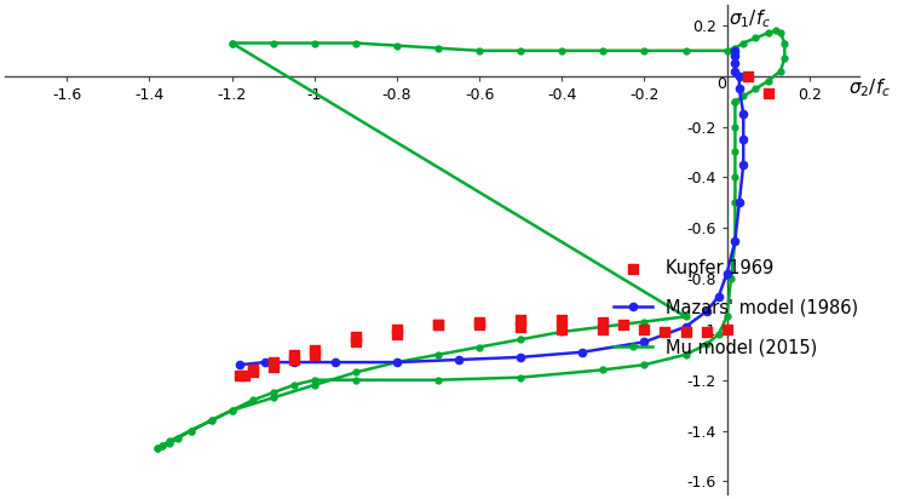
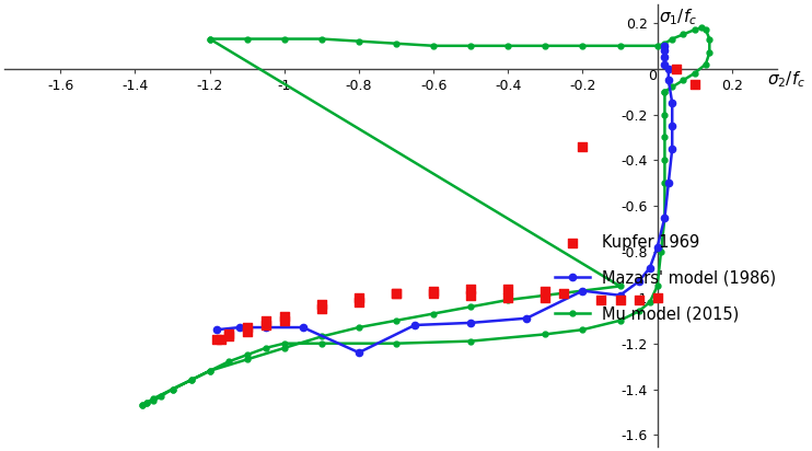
Mazars' model (1986)/-0.8: -1.13 -> -1.24
Kupfer 1969/-0.2: -1.00 -> -0.34
Mazars' model (1986)/-0.2: -1.05 -> -0.97
